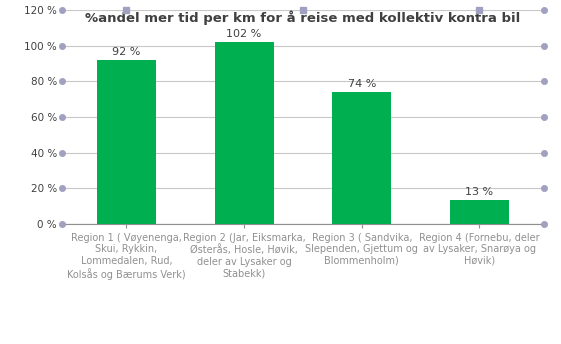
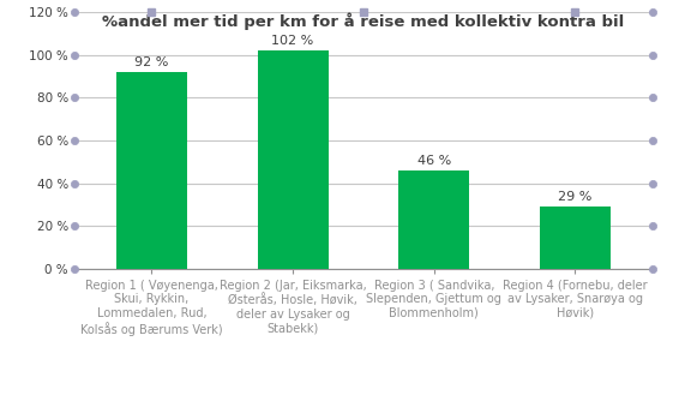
Region 3 ( Sandvika, Slependen, Gjettum og Blommenholm): 74 -> 46
Region 4 (Fornebu, deler av Lysaker, Snarøya og Høvik): 13 -> 29
